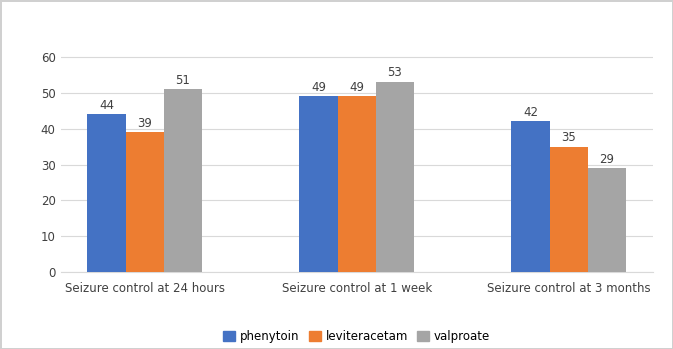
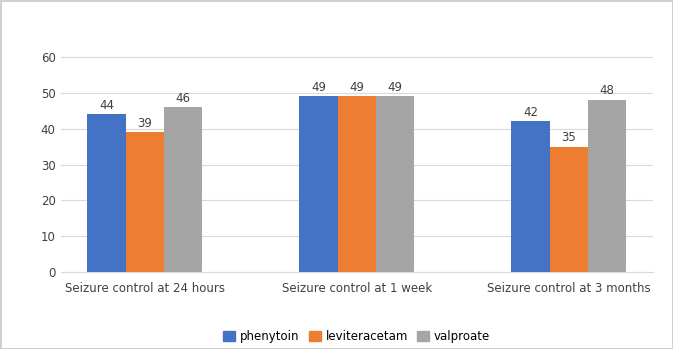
valproate/Seizure control at 24 hours: 51 -> 46
valproate/Seizure control at 1 week: 53 -> 49
valproate/Seizure control at 3 months: 29 -> 48
